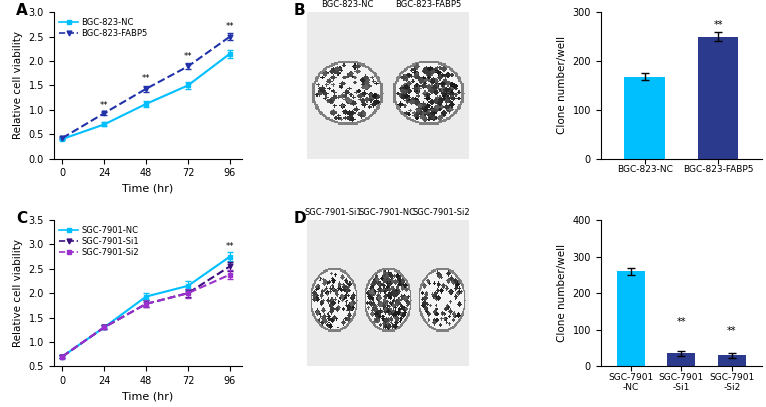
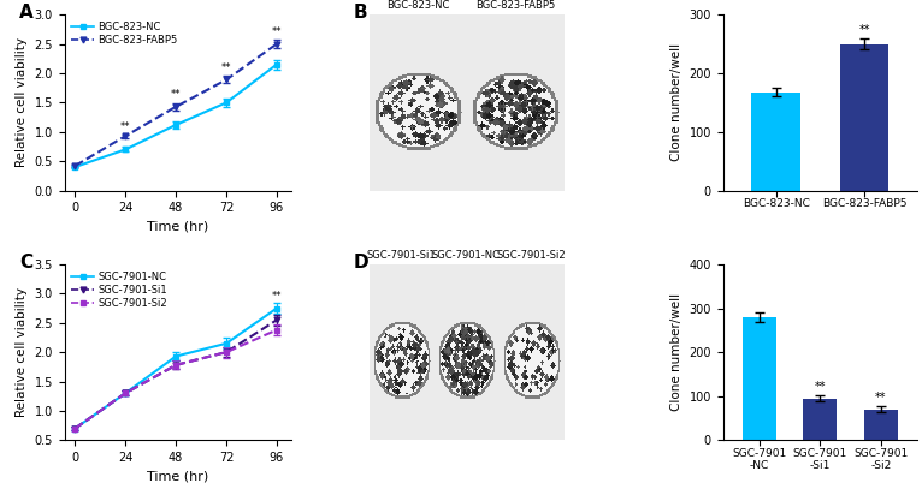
SGC-7901 -NC: 260 -> 280
SGC-7901 -Si1: 35 -> 95
SGC-7901 -Si2: 30 -> 70
